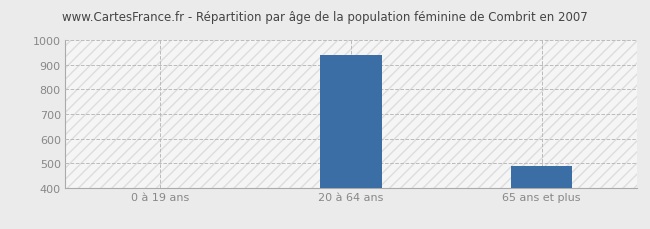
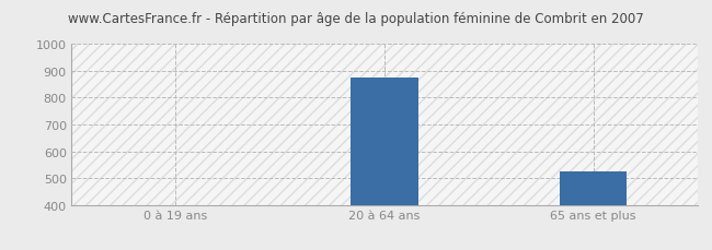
20 à 64 ans: 940 -> 875
65 ans et plus: 490 -> 525
